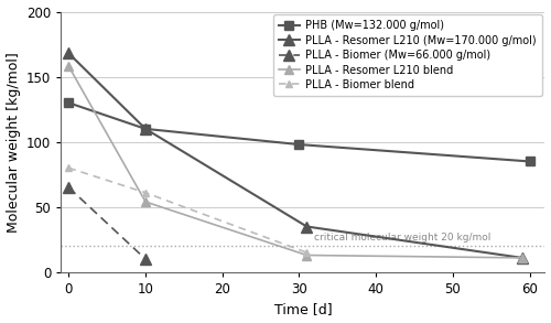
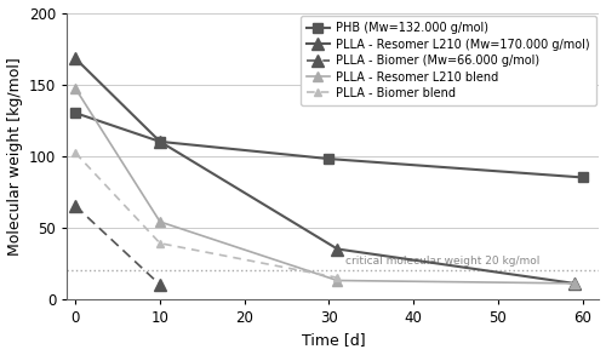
PLLA - Resomer L210 blend/0: 158 -> 147
PLLA - Biomer blend/0: 80 -> 102
PLLA - Biomer blend/10: 61 -> 39
